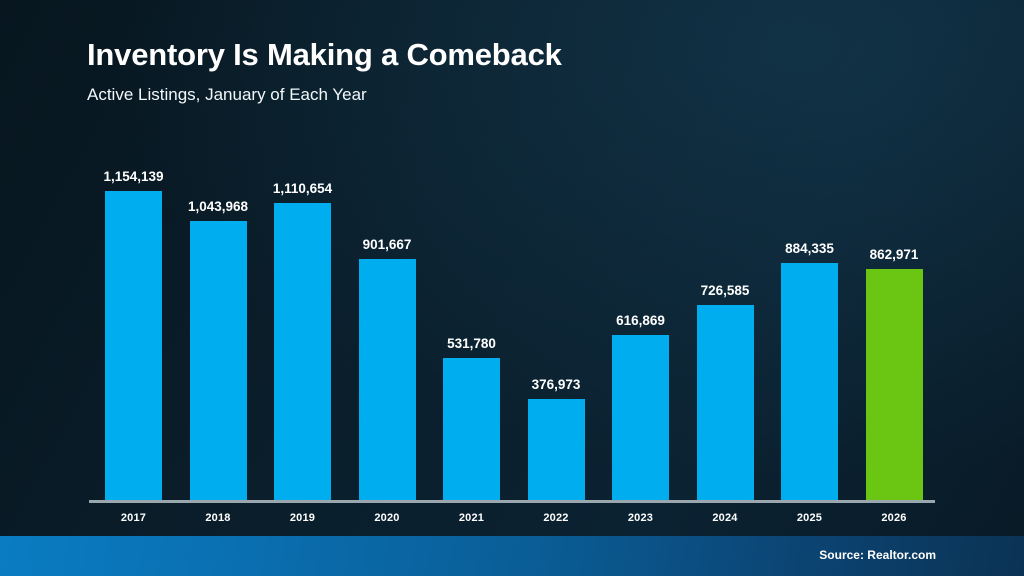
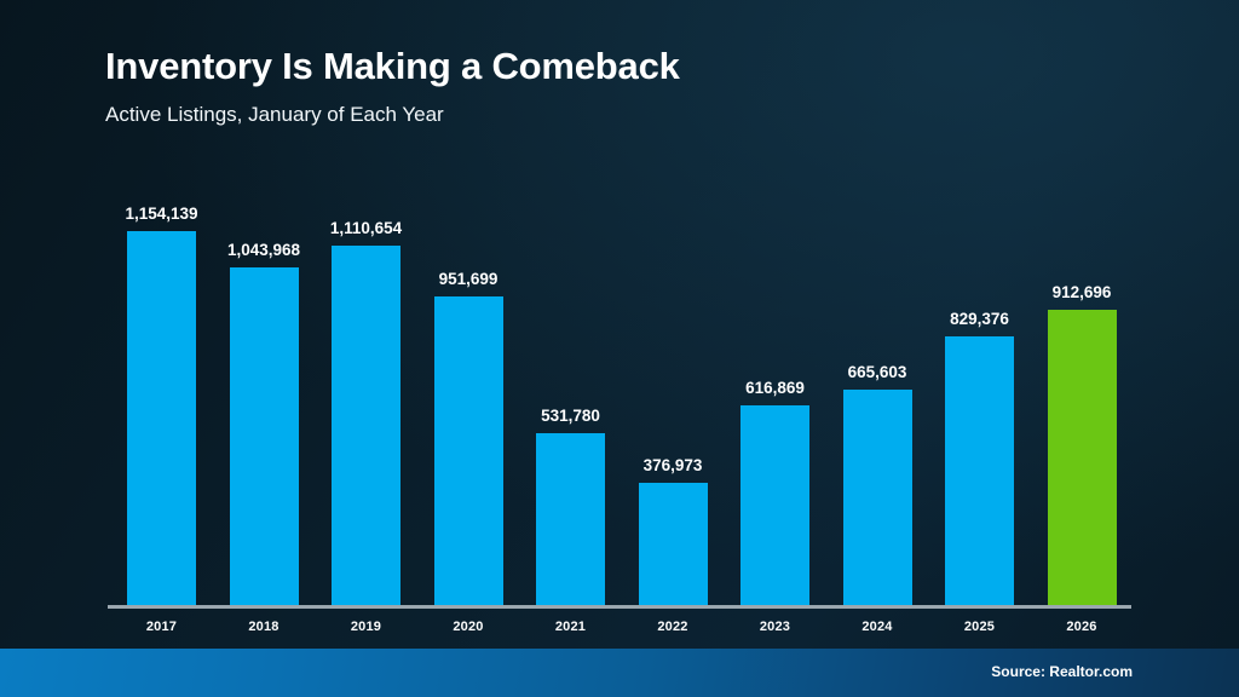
2020: 901,667 -> 951,699
2024: 726,585 -> 665,603
2025: 884,335 -> 829,376
2026: 862,971 -> 912,696
